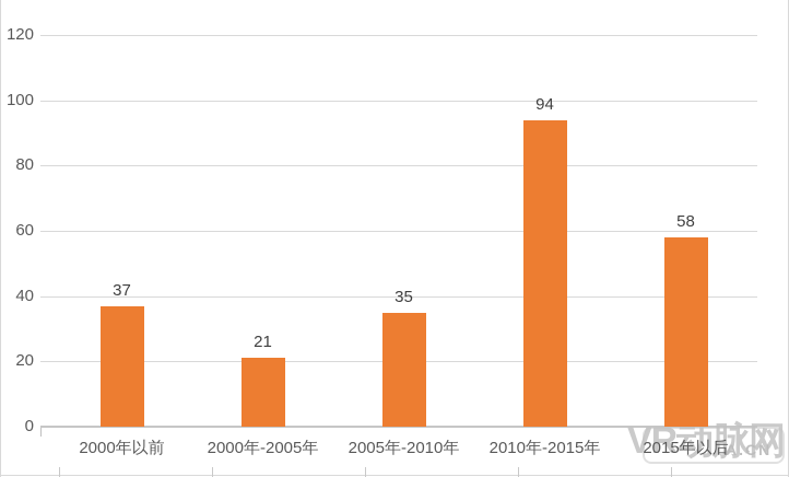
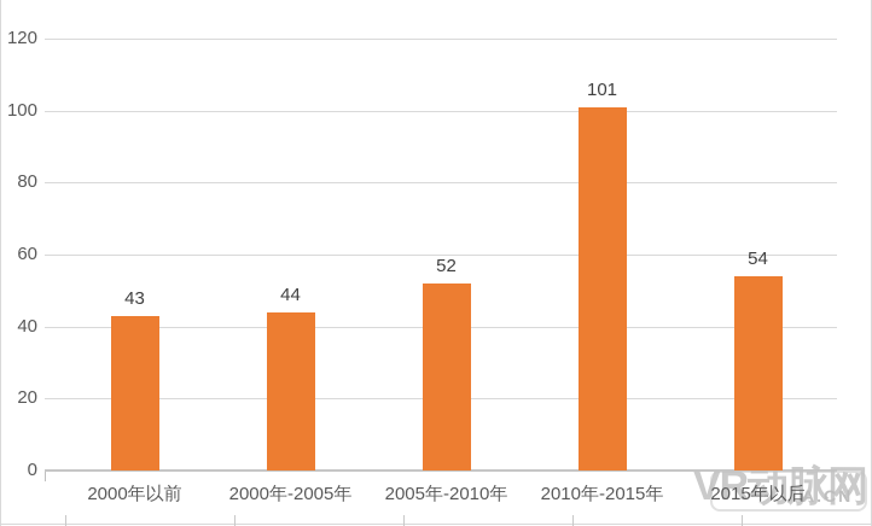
2000年以前: 37 -> 43
2000年-2005年: 21 -> 44
2005年-2010年: 35 -> 52
2010年-2015年: 94 -> 101
2015年以后: 58 -> 54
